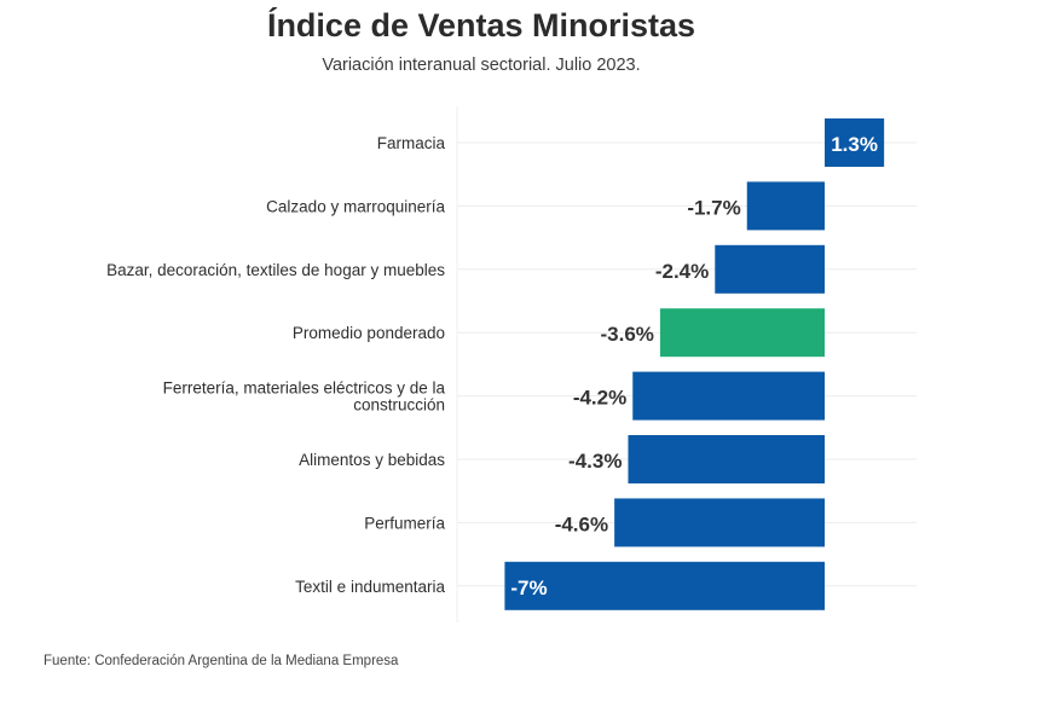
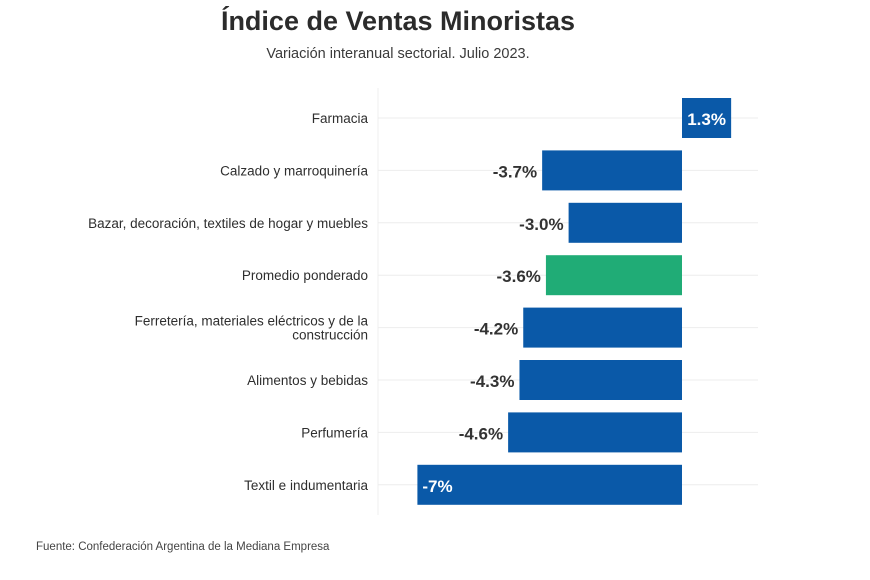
Calzado y marroquinería: -1.7% -> -3.7%
Bazar, decoración, textiles de hogar y muebles: -2.4% -> -3.0%
